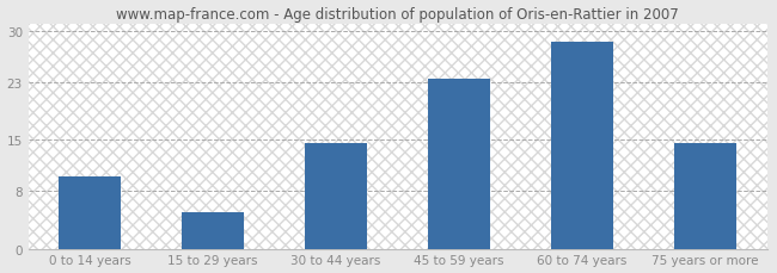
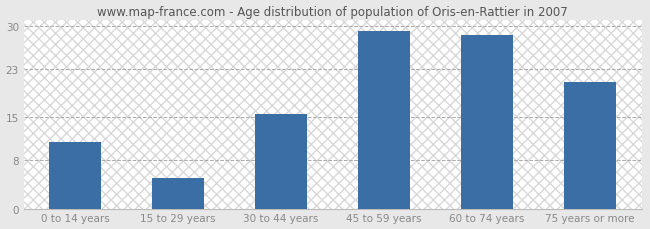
0 to 14 years: 10.0 -> 11.0
30 to 44 years: 14.5 -> 15.6
45 to 59 years: 23.5 -> 29.2
75 years or more: 14.5 -> 20.8
